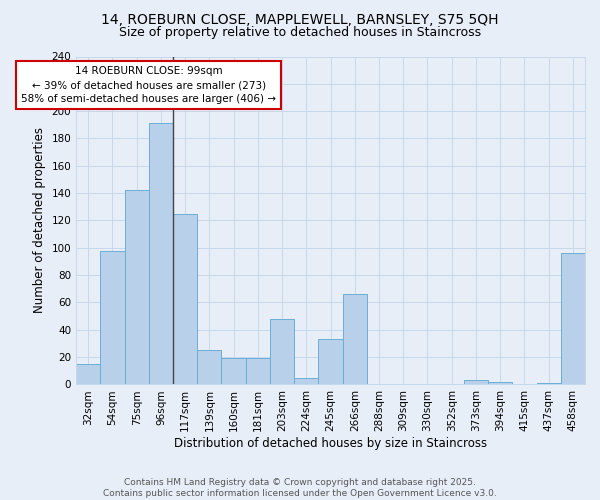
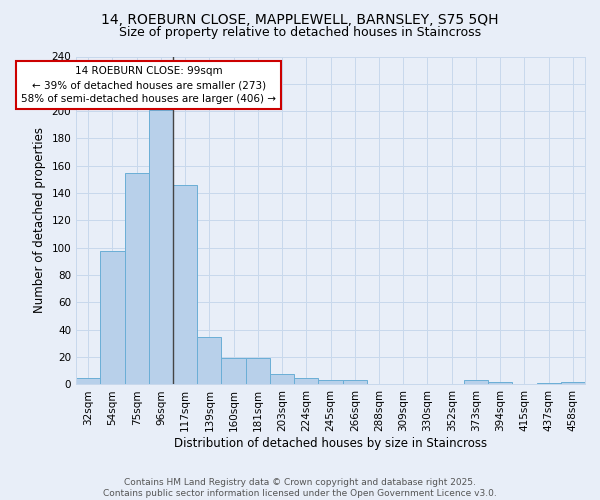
32sqm: 15 -> 5
75sqm: 142 -> 155
96sqm: 191 -> 201
117sqm: 125 -> 146
139sqm: 25 -> 35
203sqm: 48 -> 8
245sqm: 33 -> 3
266sqm: 66 -> 3
458sqm: 96 -> 2
